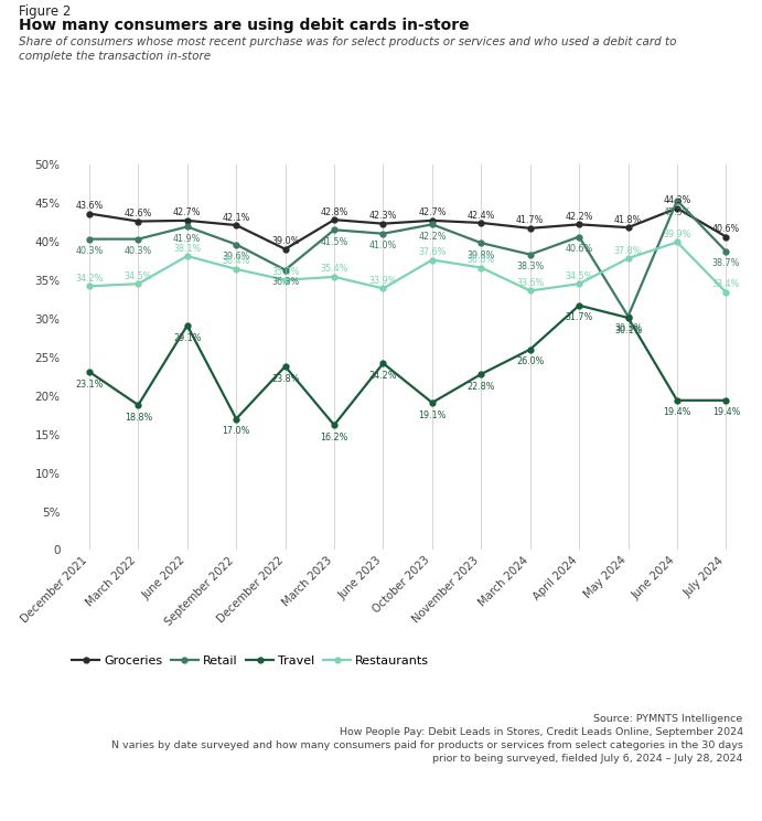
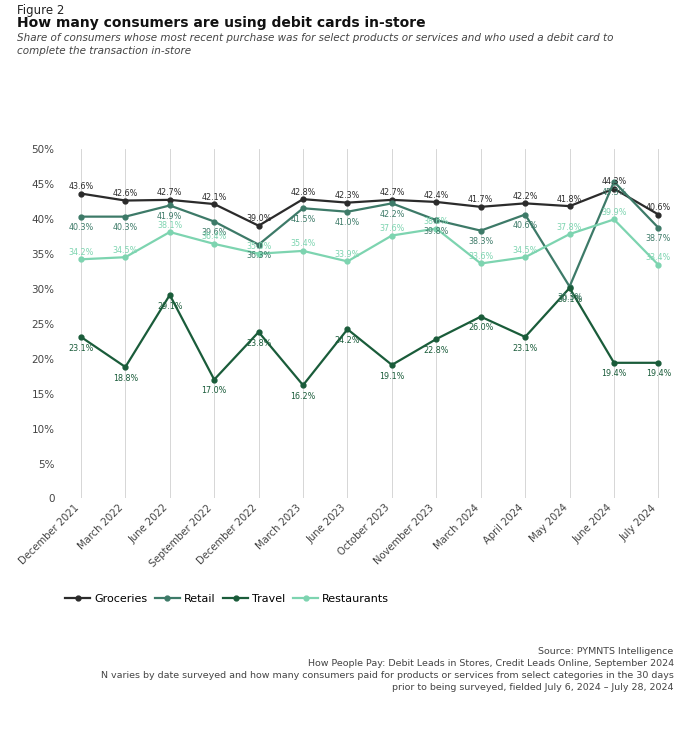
Restaurants/November 2023: 36.6% -> 38.6%
Travel/April 2024: 31.7% -> 23.1%
